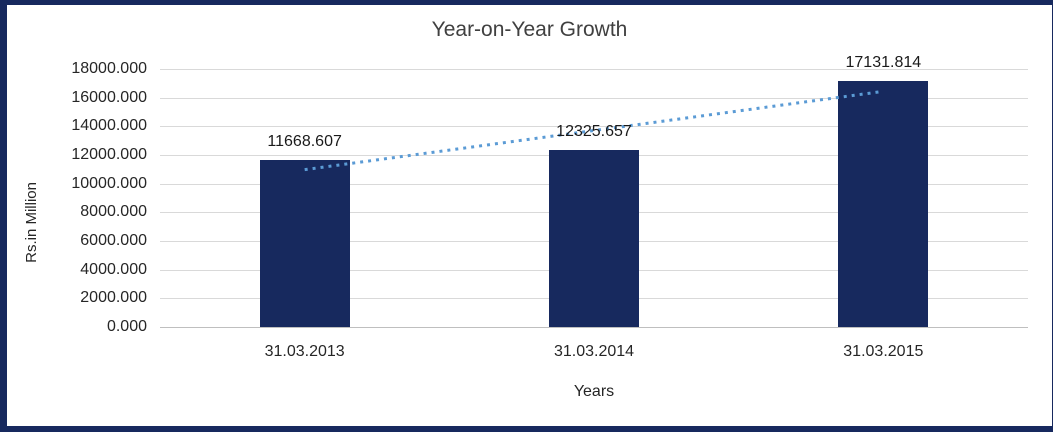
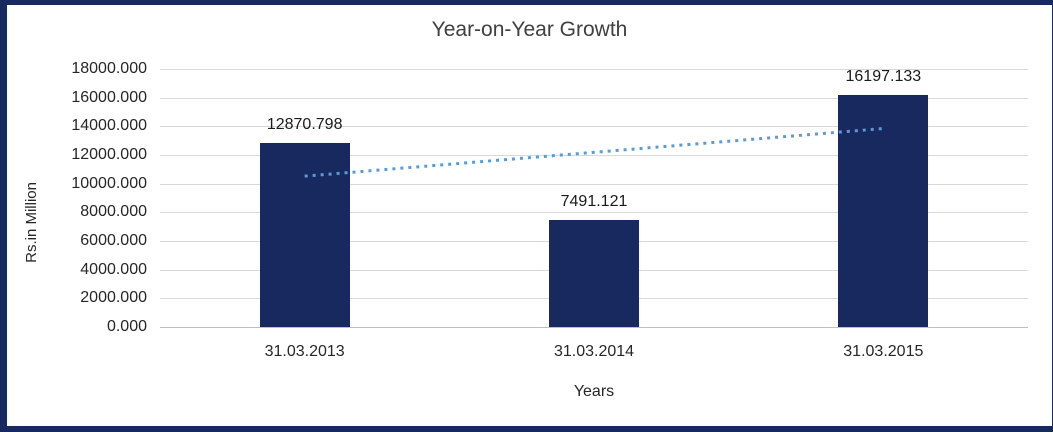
31.03.2013: 11668.607 -> 12870.798
31.03.2014: 12325.657 -> 7491.121
31.03.2015: 17131.814 -> 16197.133
